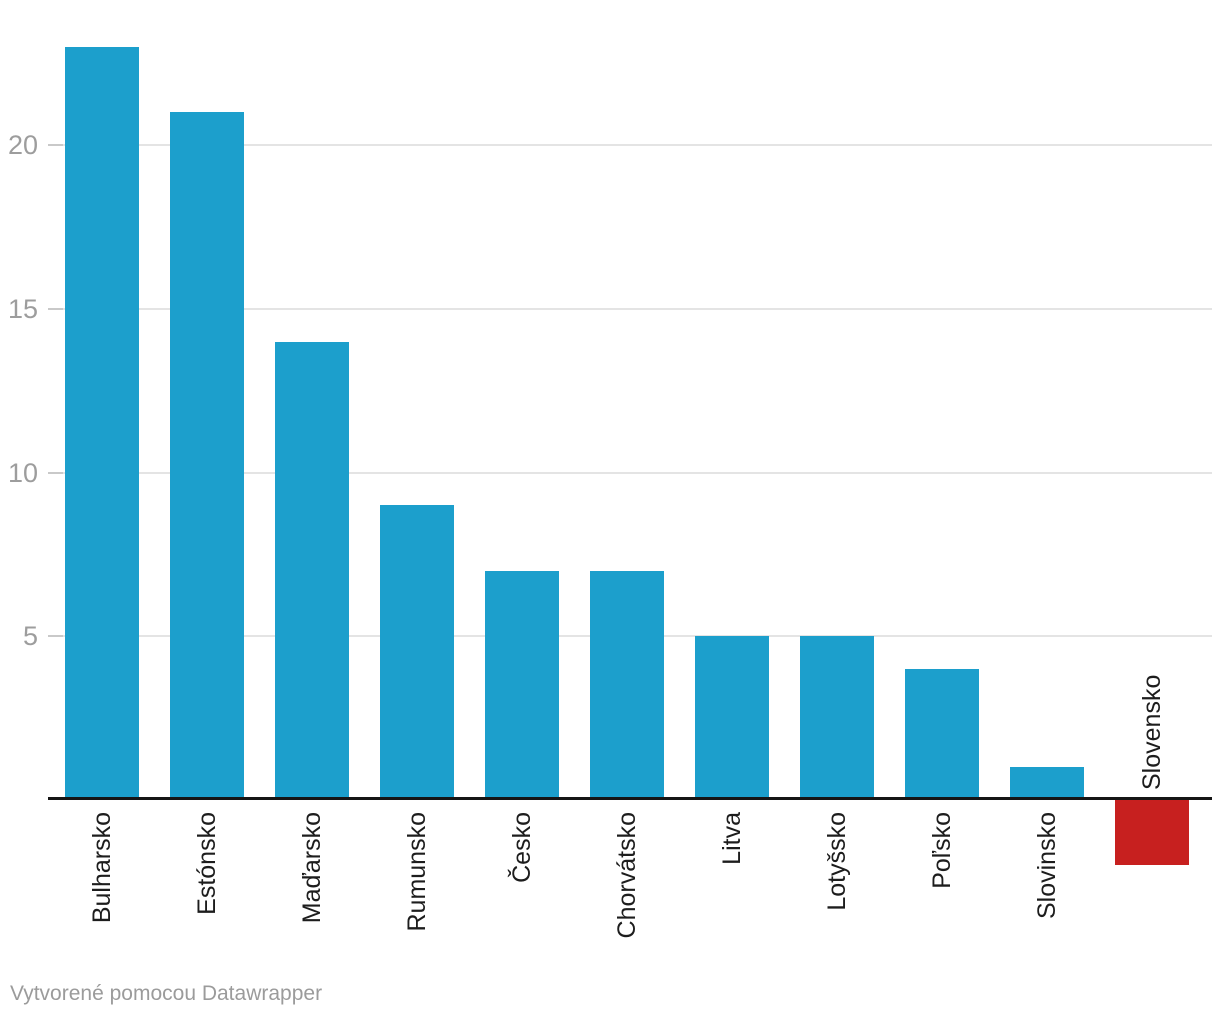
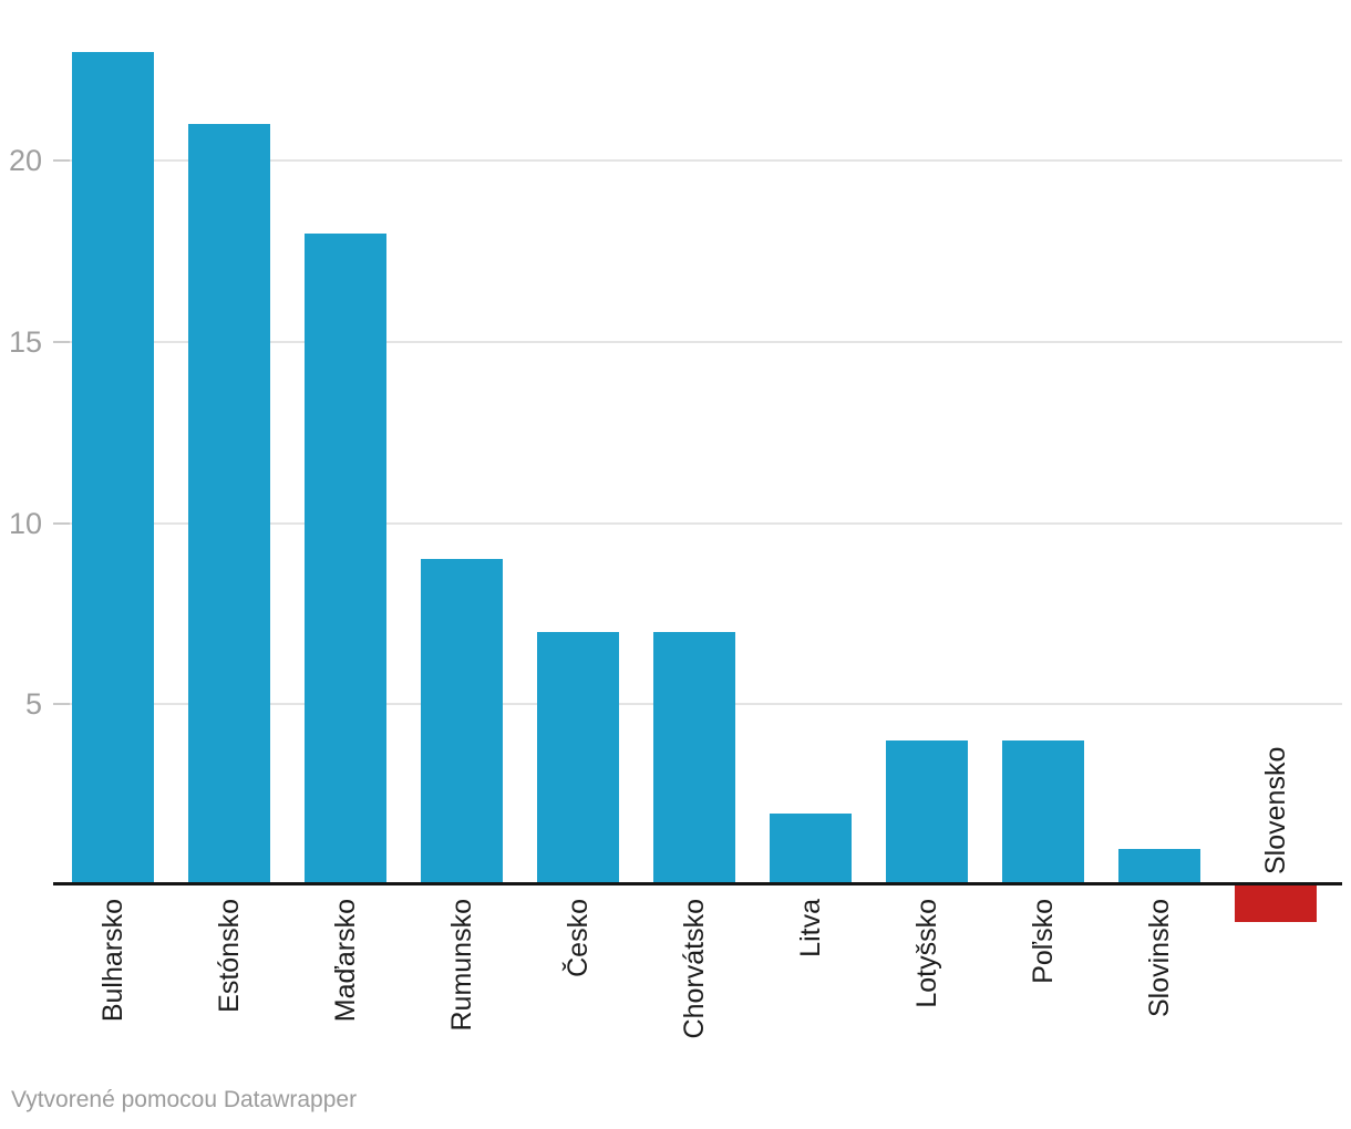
Maďarsko: 14 -> 18
Litva: 5 -> 2
Lotyšsko: 5 -> 4
Slovensko: -2 -> -1
